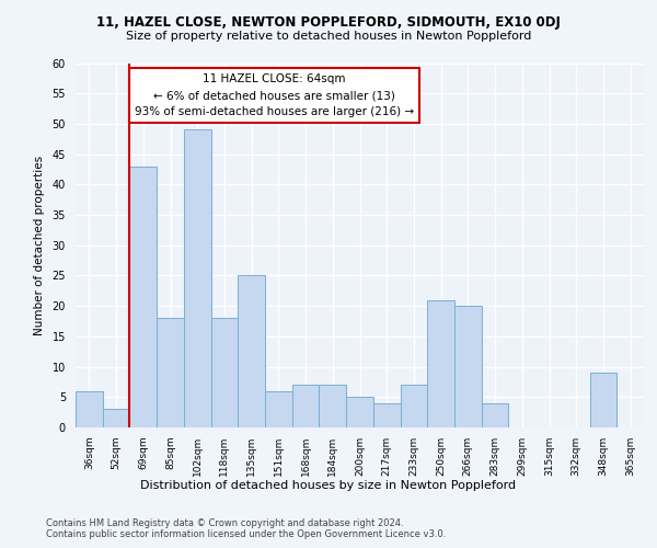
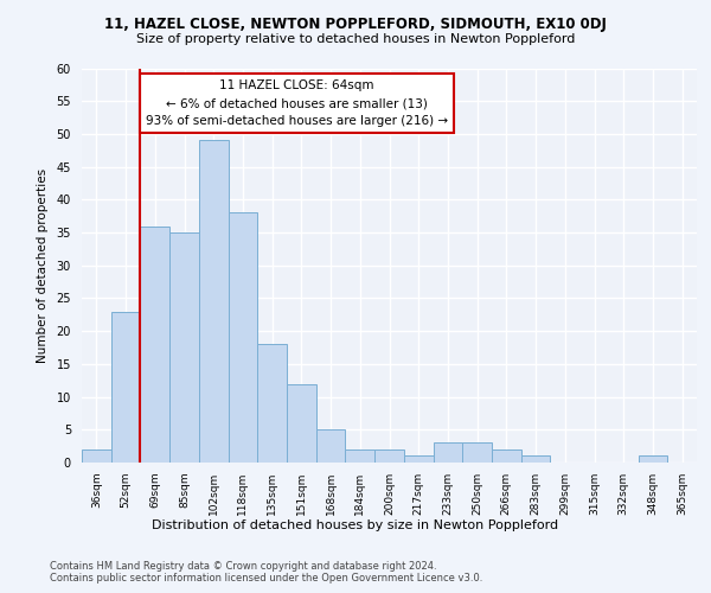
36sqm: 6 -> 2
52sqm: 3 -> 23
69sqm: 43 -> 36
85sqm: 18 -> 35
118sqm: 18 -> 38
135sqm: 25 -> 18
151sqm: 6 -> 12
168sqm: 7 -> 5
184sqm: 7 -> 2
200sqm: 5 -> 2
217sqm: 4 -> 1
233sqm: 7 -> 3
250sqm: 21 -> 3
266sqm: 20 -> 2
283sqm: 4 -> 1
348sqm: 9 -> 1
